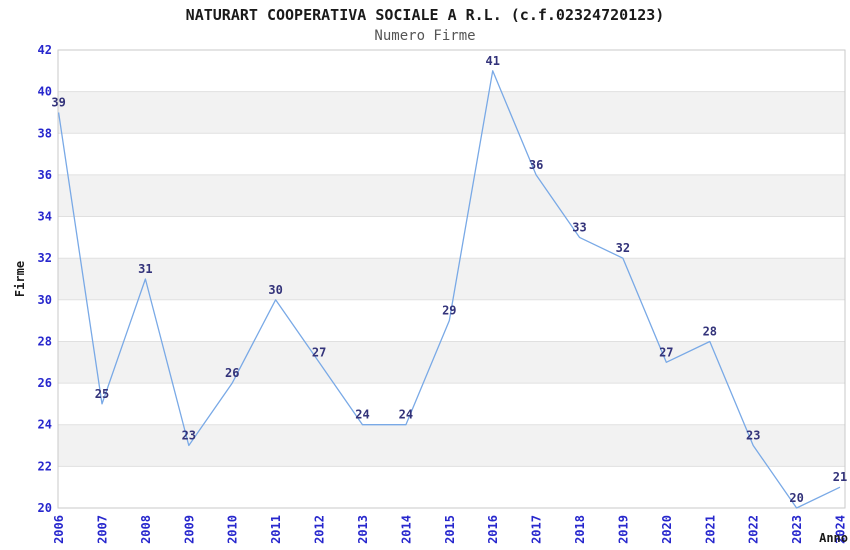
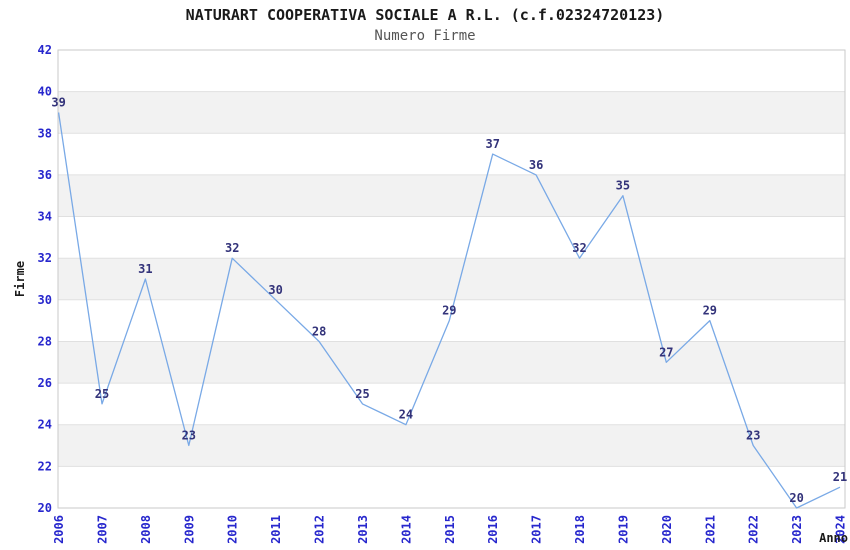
2010: 26 -> 32
2012: 27 -> 28
2013: 24 -> 25
2016: 41 -> 37
2018: 33 -> 32
2019: 32 -> 35
2021: 28 -> 29
